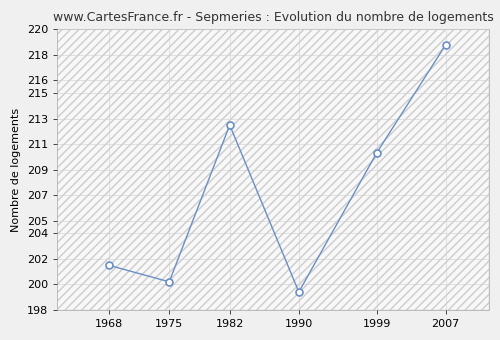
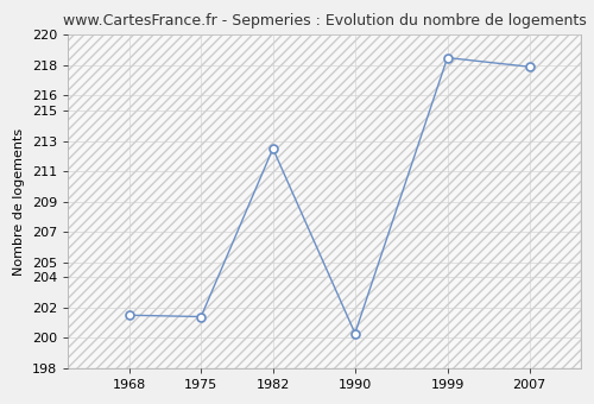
1975: 200.2 -> 201.4
1990: 199.4 -> 200.3
1999: 210.3 -> 218.5
2007: 218.8 -> 217.9
